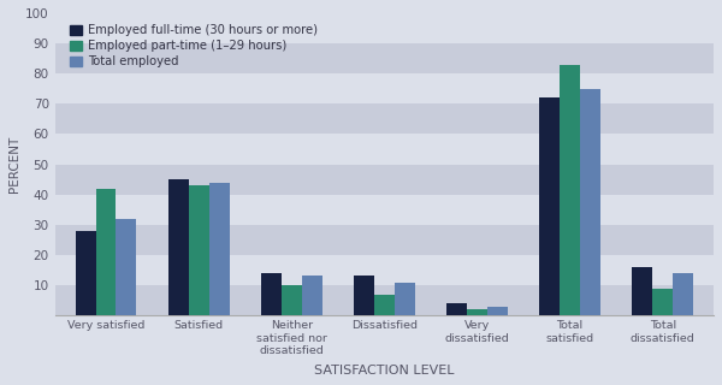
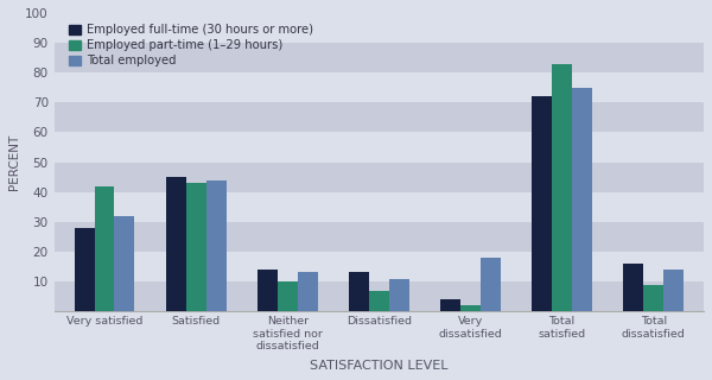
Total employed/Very dissatisfied: 3 -> 18
